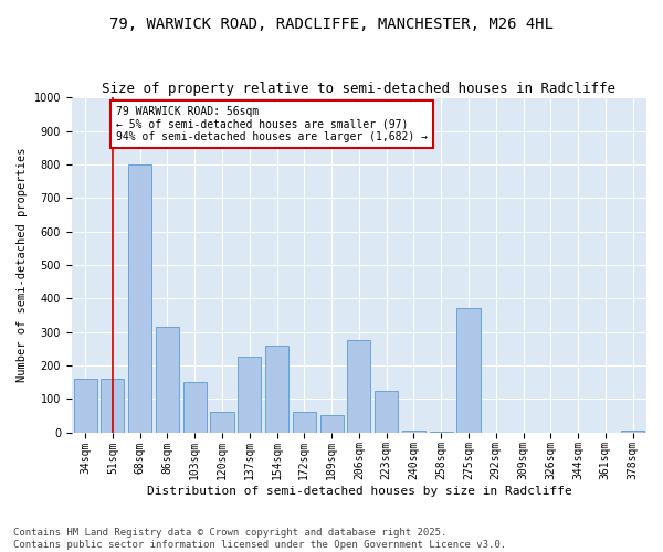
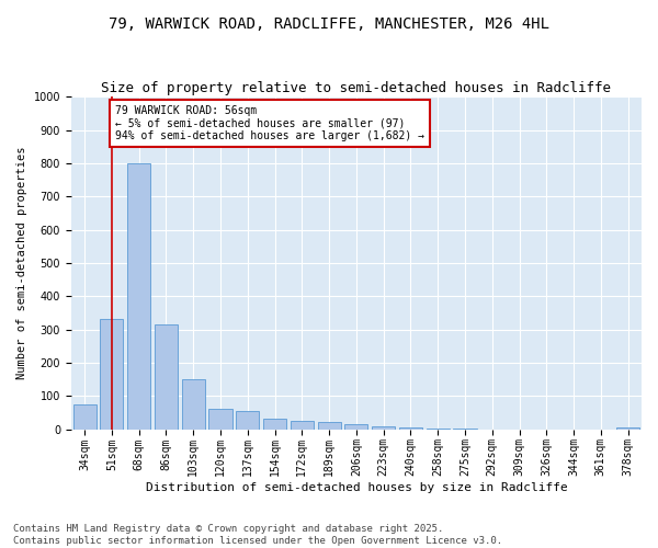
34sqm: 160 -> 75
51sqm: 160 -> 330
137sqm: 225 -> 55
154sqm: 260 -> 30
172sqm: 60 -> 25
189sqm: 50 -> 20
206sqm: 275 -> 15
223sqm: 125 -> 10
275sqm: 370 -> 1
